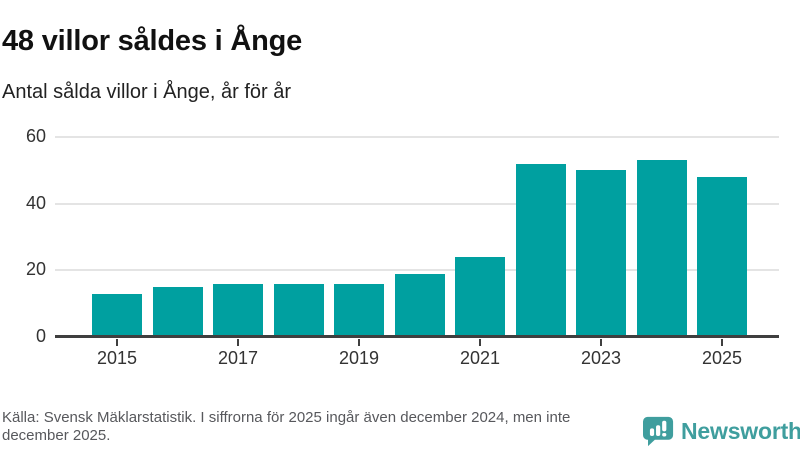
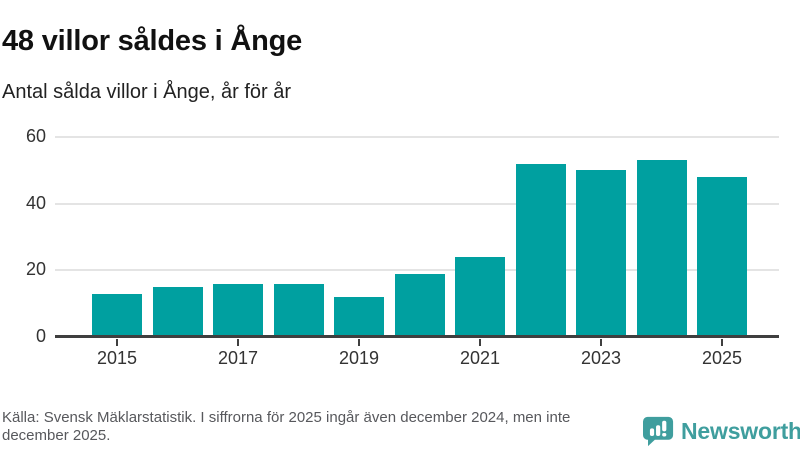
2019: 16 -> 12
